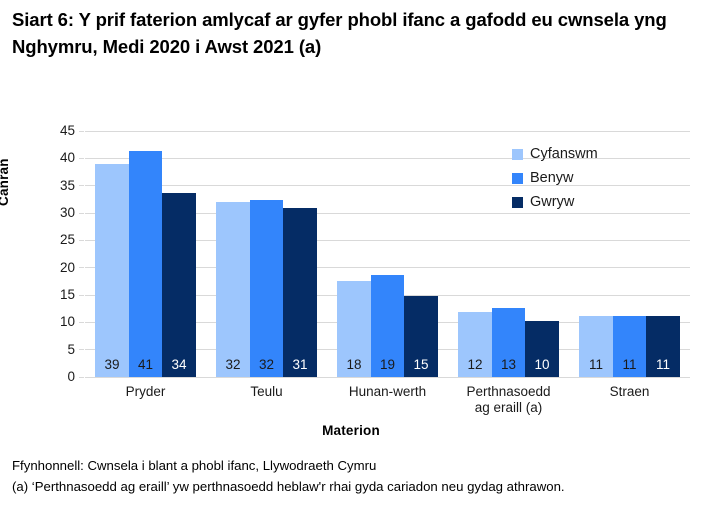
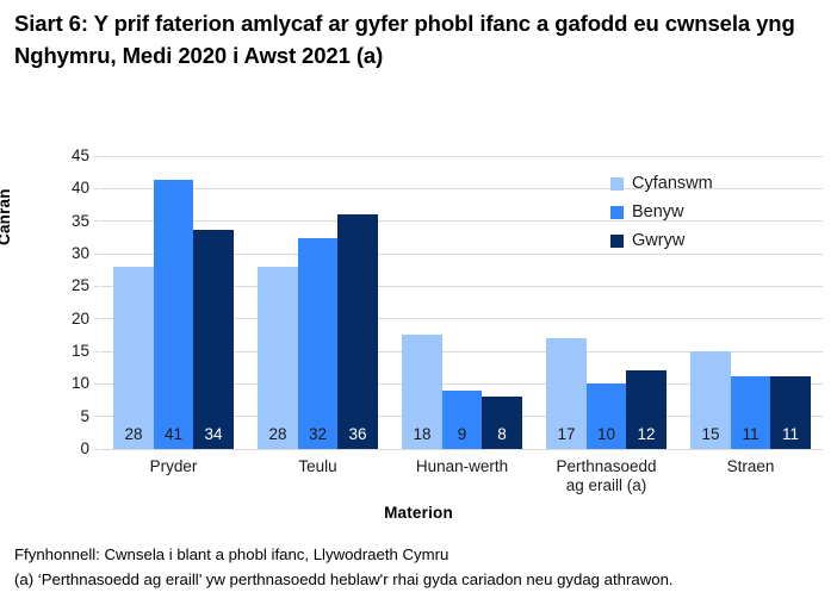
Cyfanswm/Pryder: 39 -> 28
Cyfanswm/Teulu: 32 -> 28
Gwryw/Teulu: 31 -> 36
Benyw/Hunan-werth: 19 -> 9
Gwryw/Hunan-werth: 15 -> 8
Cyfanswm/Perthnasoedd ag eraill (a): 12 -> 17
Benyw/Perthnasoedd ag eraill (a): 13 -> 10
Gwryw/Perthnasoedd ag eraill (a): 10 -> 12
Cyfanswm/Straen: 11 -> 15
